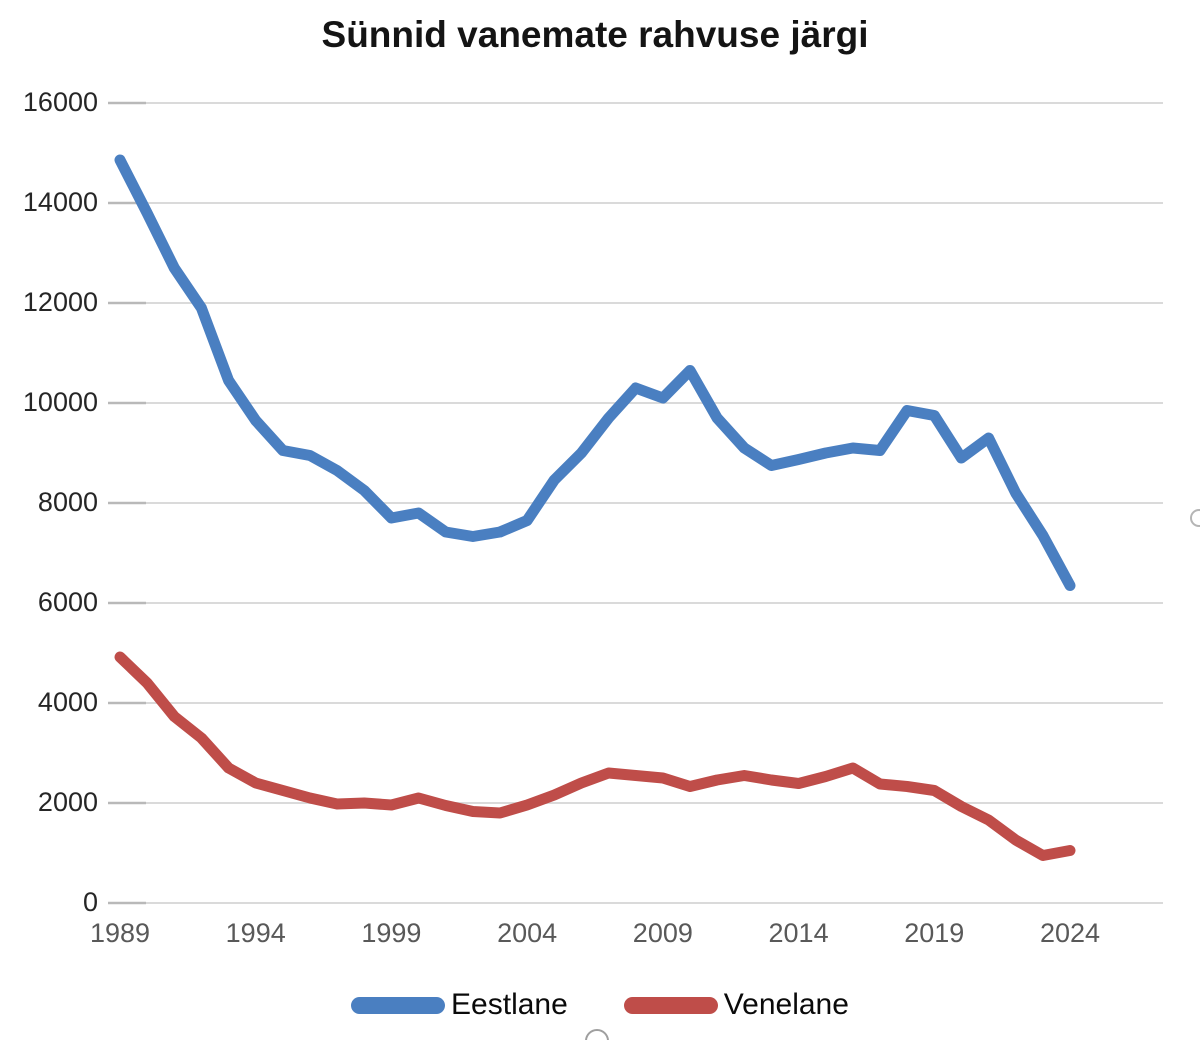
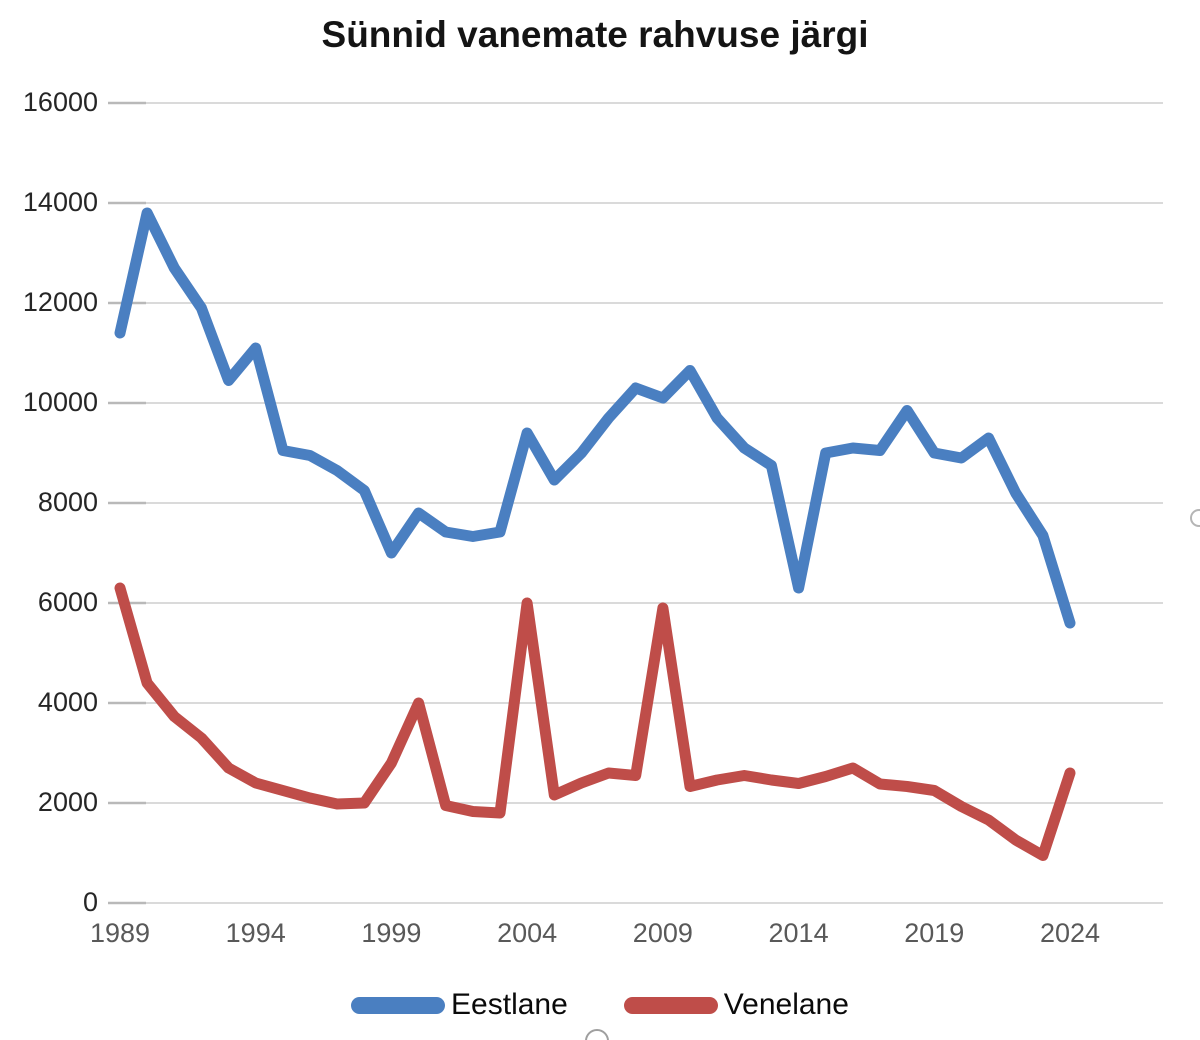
Eestlane/1989: 14900 -> 11400
Venelane/1989: 4900 -> 6300
Eestlane/1994: 9600 -> 11100
Eestlane/1999: 7700 -> 7000
Venelane/1999: 2000 -> 2800
Venelane/2000: 2100 -> 4000
Eestlane/2004: 7600 -> 9400
Venelane/2004: 2000 -> 6000
Venelane/2009: 2500 -> 5900
Eestlane/2014: 8900 -> 6300
Eestlane/2019: 9800 -> 9000
Eestlane/2024: 6400 -> 5600
Venelane/2024: 1000 -> 2600
